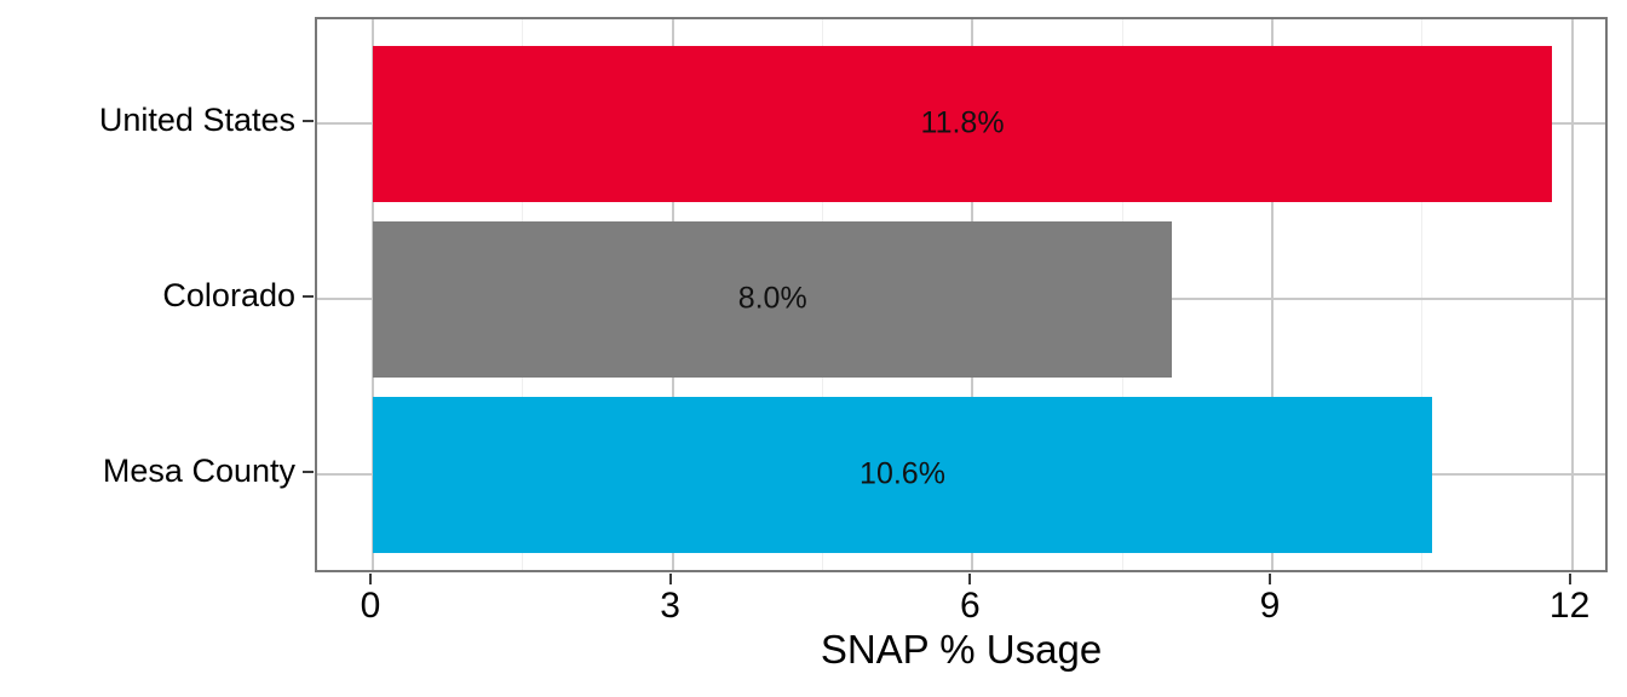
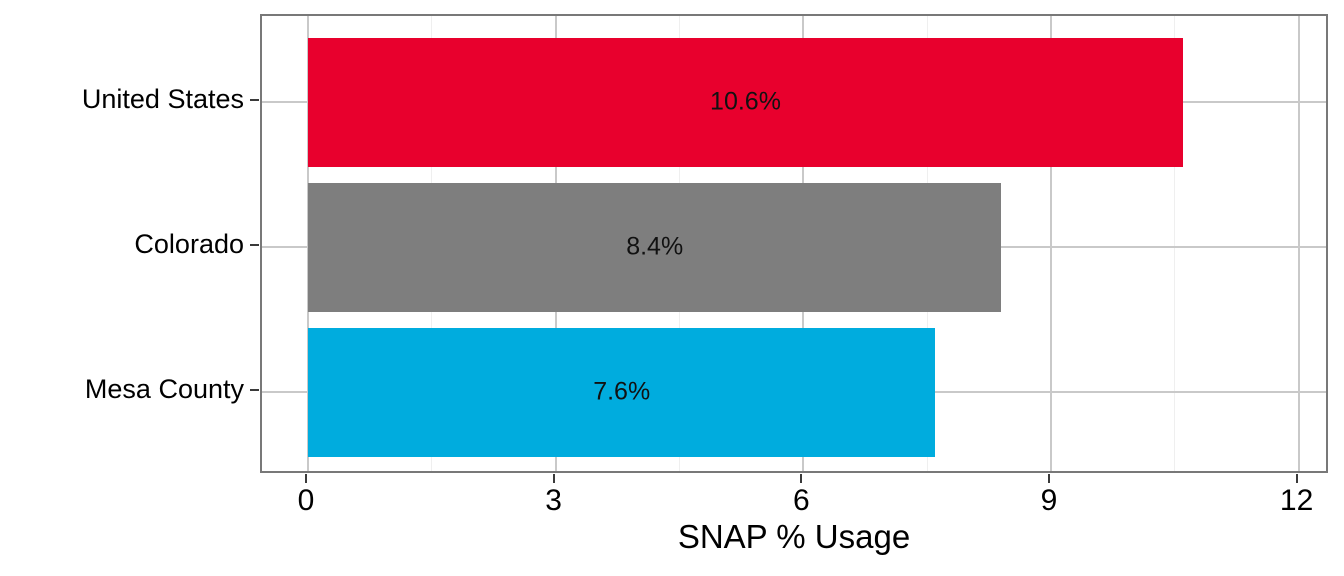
United States: 11.8% -> 10.6%
Colorado: 8.0% -> 8.4%
Mesa County: 10.6% -> 7.6%
